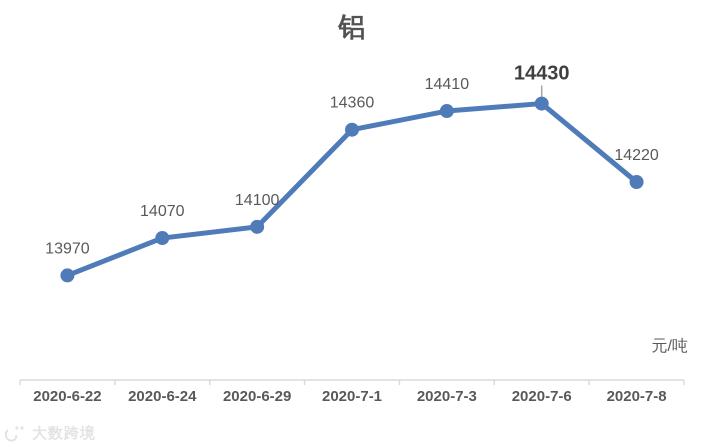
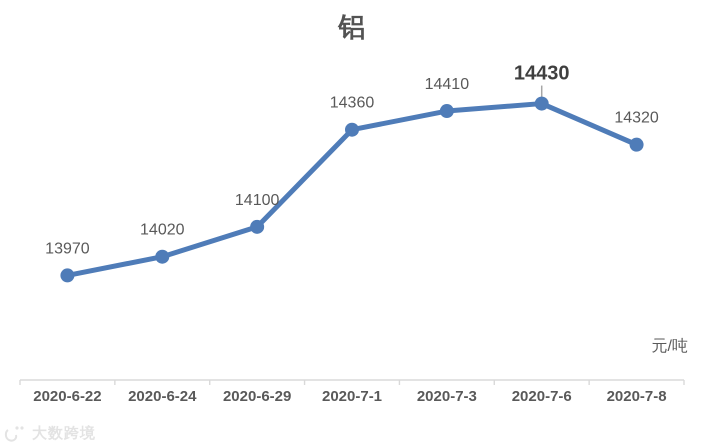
2020-6-24: 14070 -> 14020
2020-7-8: 14220 -> 14320
